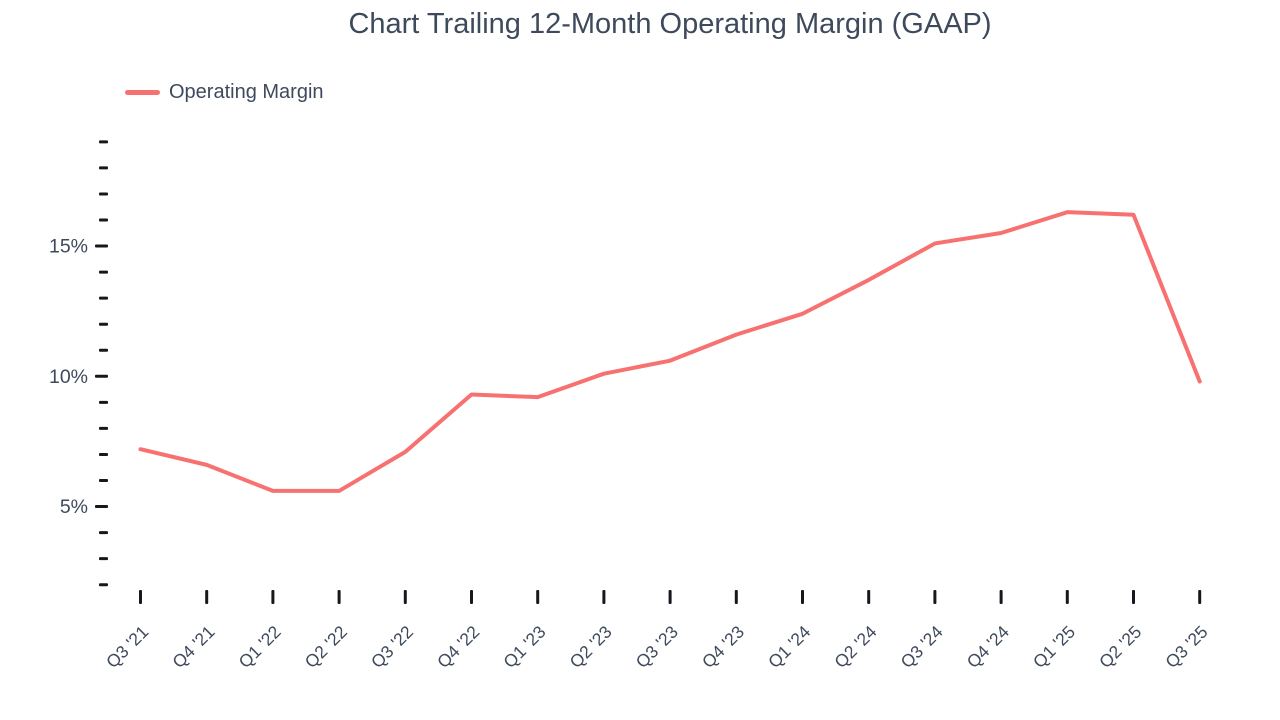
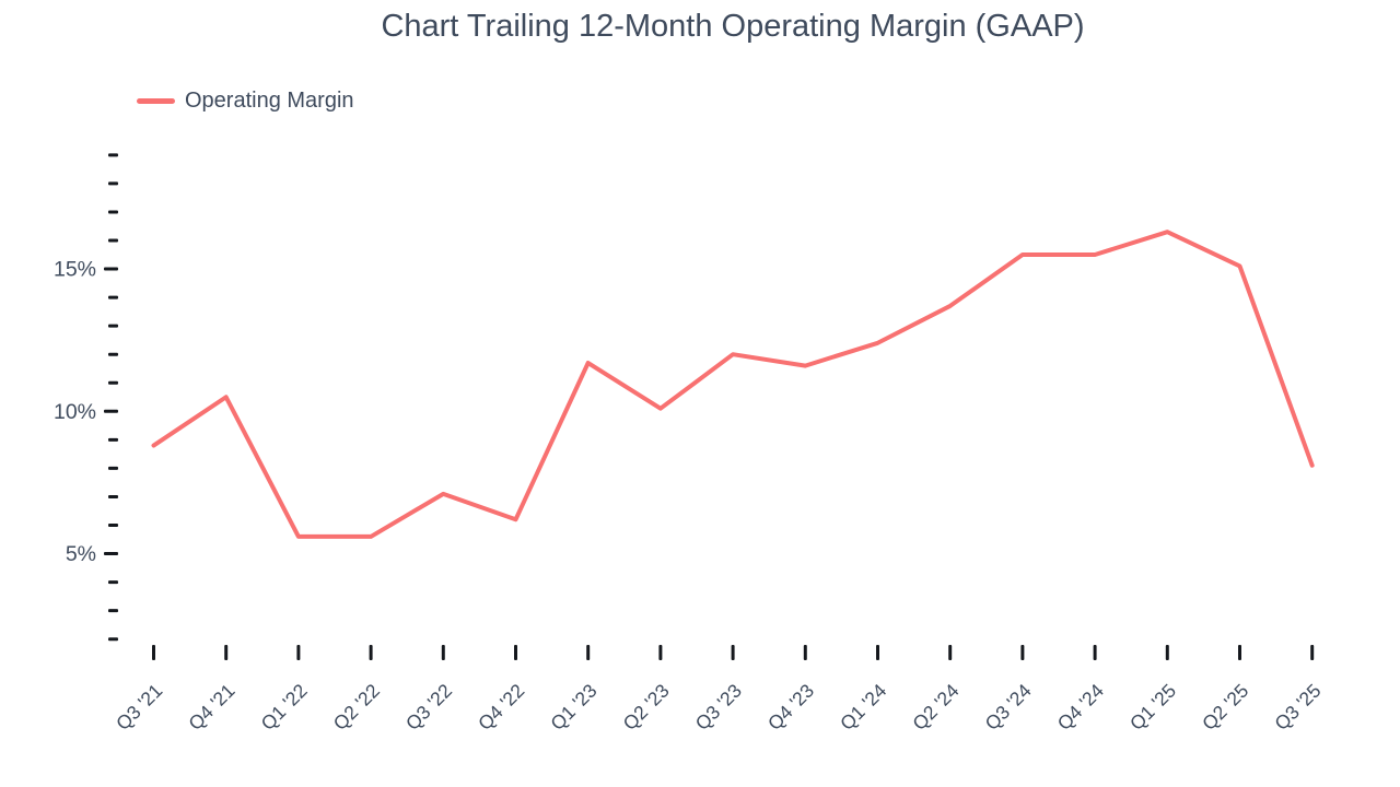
Q3 '21: 7.2% -> 8.8%
Q4 '21: 6.6% -> 10.5%
Q4 '22: 9.3% -> 6.2%
Q1 '23: 9.2% -> 11.7%
Q3 '23: 10.6% -> 12.0%
Q3 '24: 15.1% -> 15.5%
Q2 '25: 16.2% -> 15.1%
Q3 '25: 9.8% -> 8.1%
